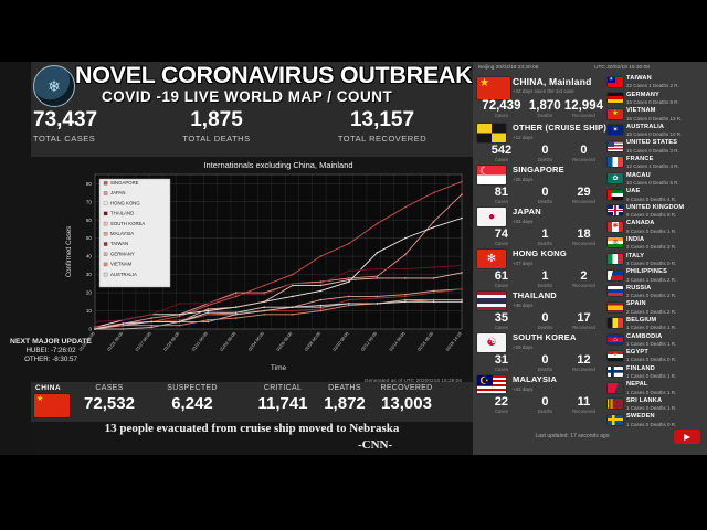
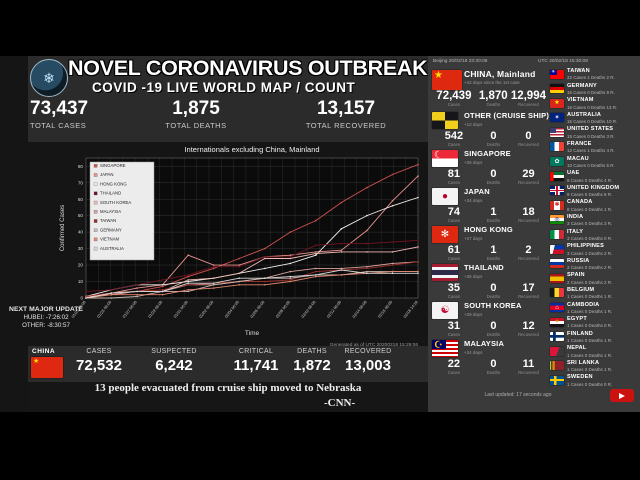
THAILAND/01/29 06:00: 14 -> 11
JAPAN/01/31 06:00: 14 -> 26
AUSTRALIA/02/12 06:00: 14 -> 17
